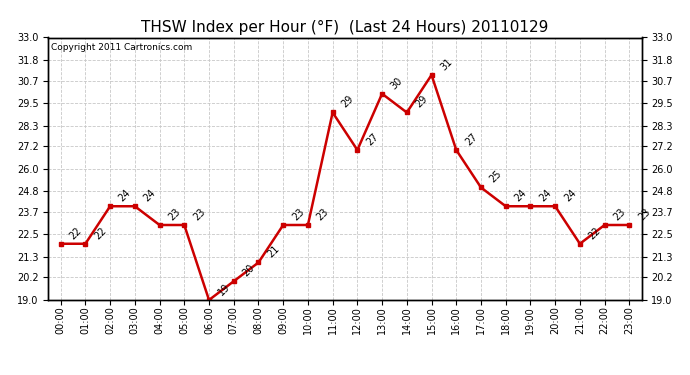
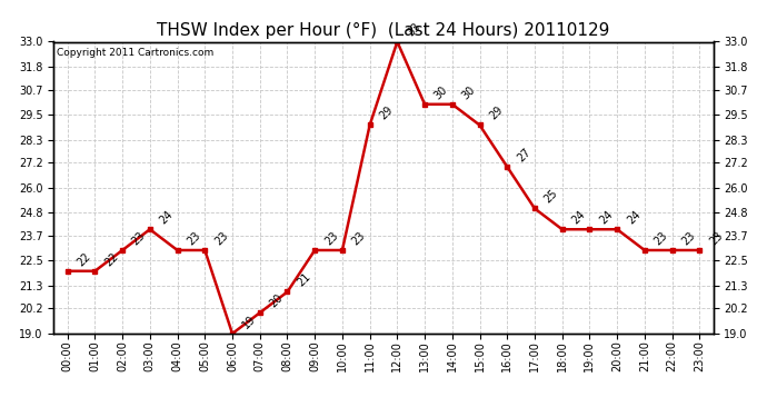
02:00: 24 -> 23
12:00: 27 -> 33
14:00: 29 -> 30
15:00: 31 -> 29
21:00: 22 -> 23
